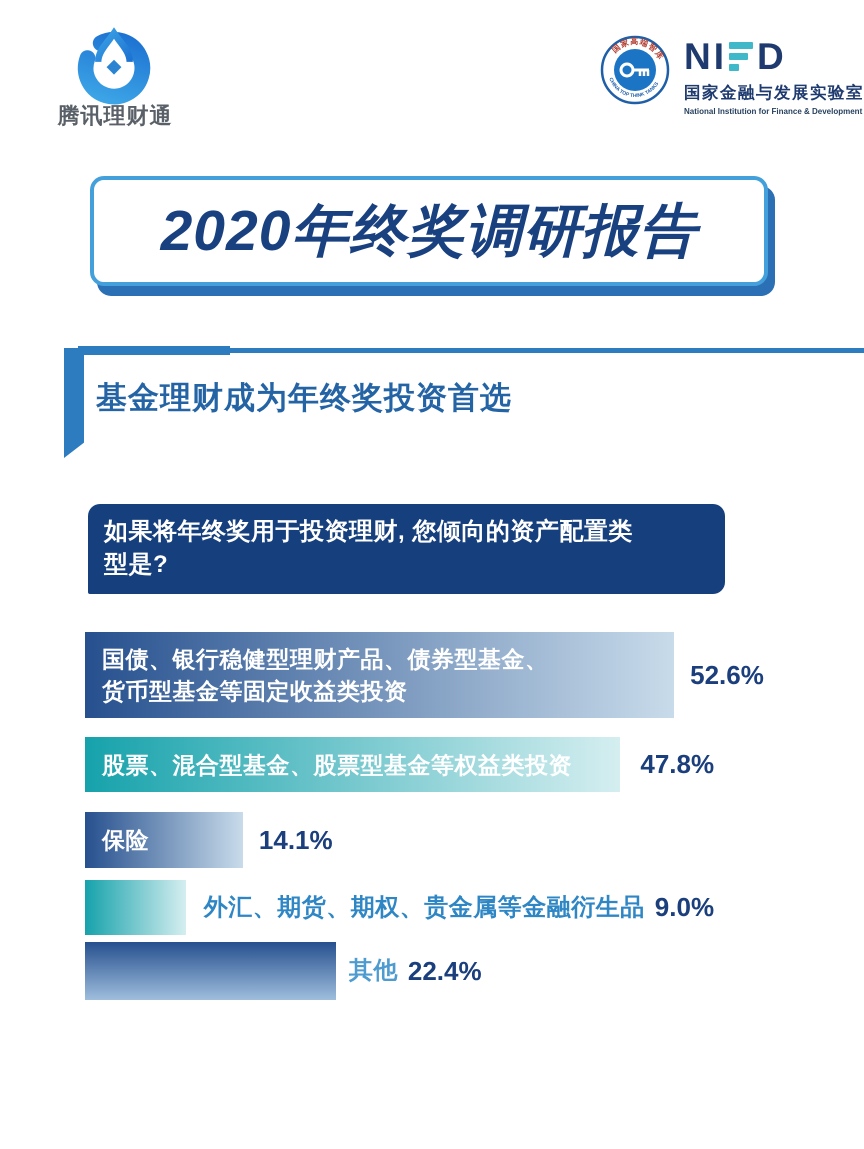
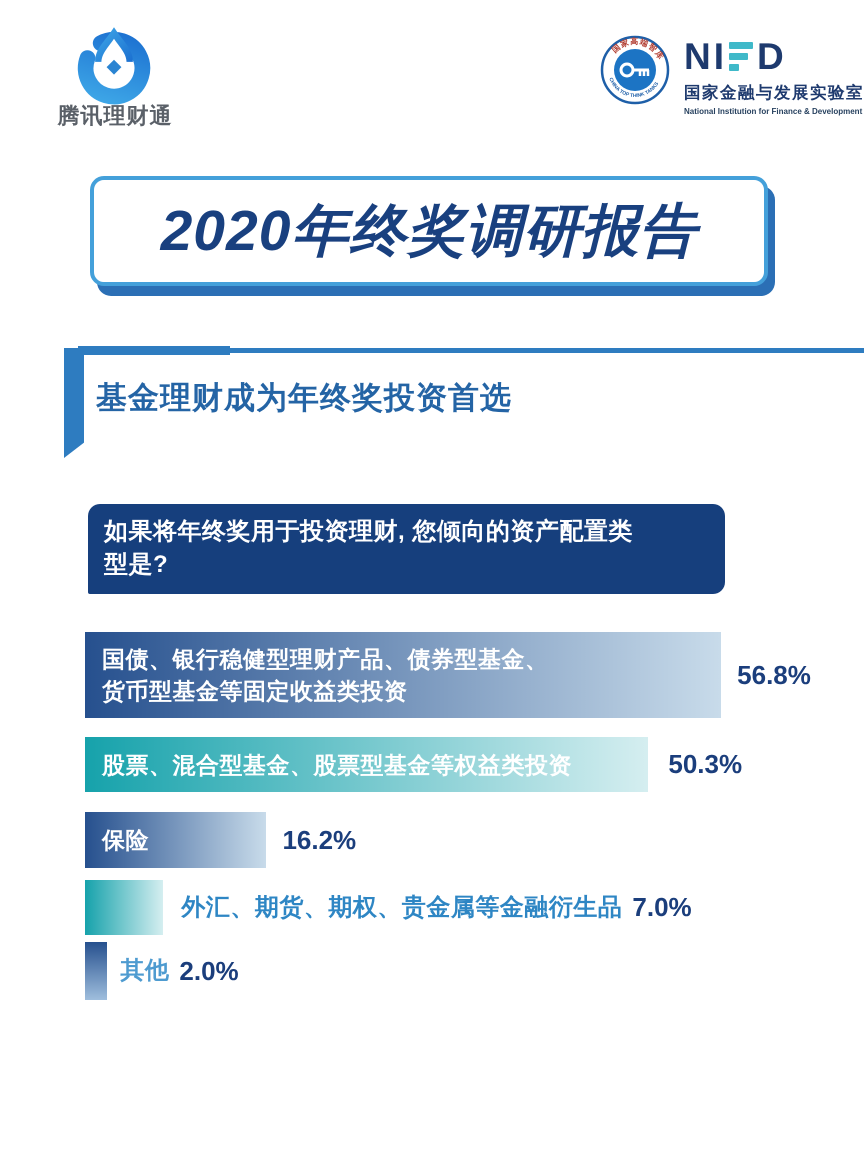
国债、银行稳健型理财产品、债券型基金、货币型基金等固定收益类投资: 52.6% -> 56.8%
股票、混合型基金、股票型基金等权益类投资: 47.8% -> 50.3%
保险: 14.1% -> 16.2%
外汇、期货、期权、贵金属等金融衍生品: 9.0% -> 7.0%
其他: 22.4% -> 2.0%
